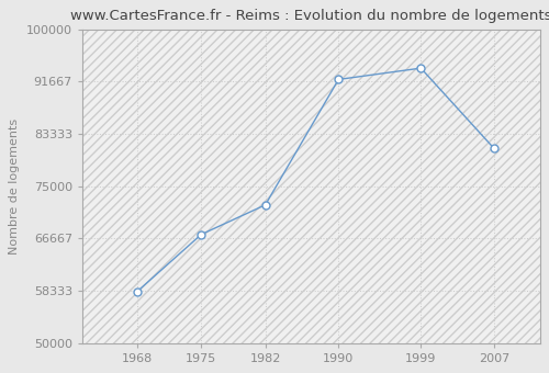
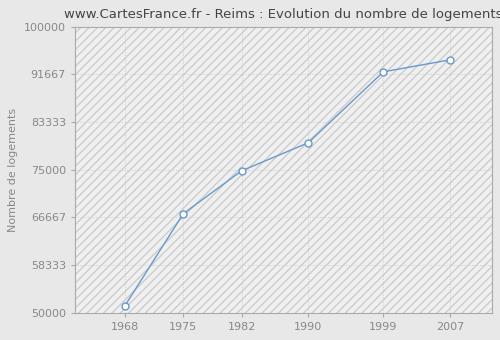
1968: 58200 -> 51200
1982: 72000 -> 74800
1990: 92000 -> 79700
1999: 93800 -> 92100
2007: 81000 -> 94200
